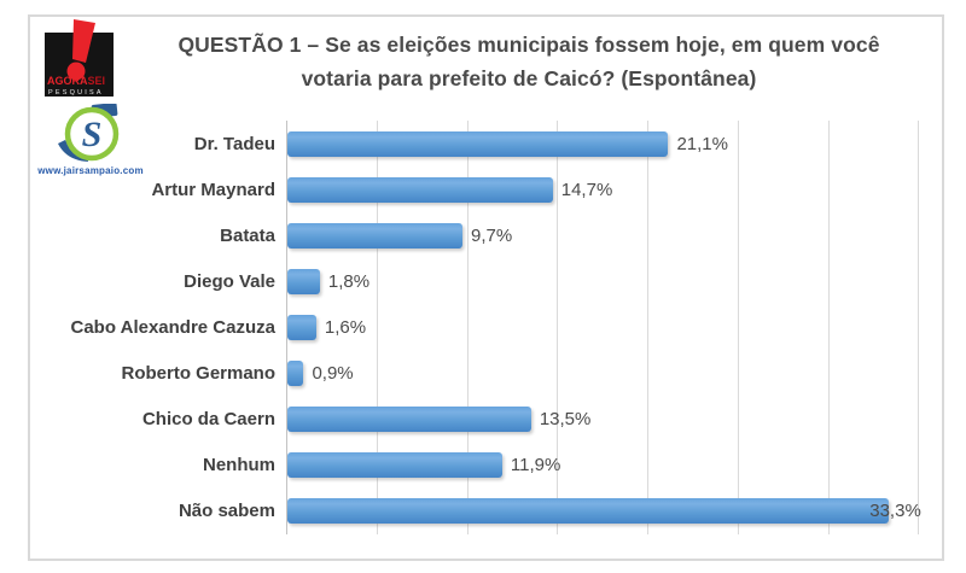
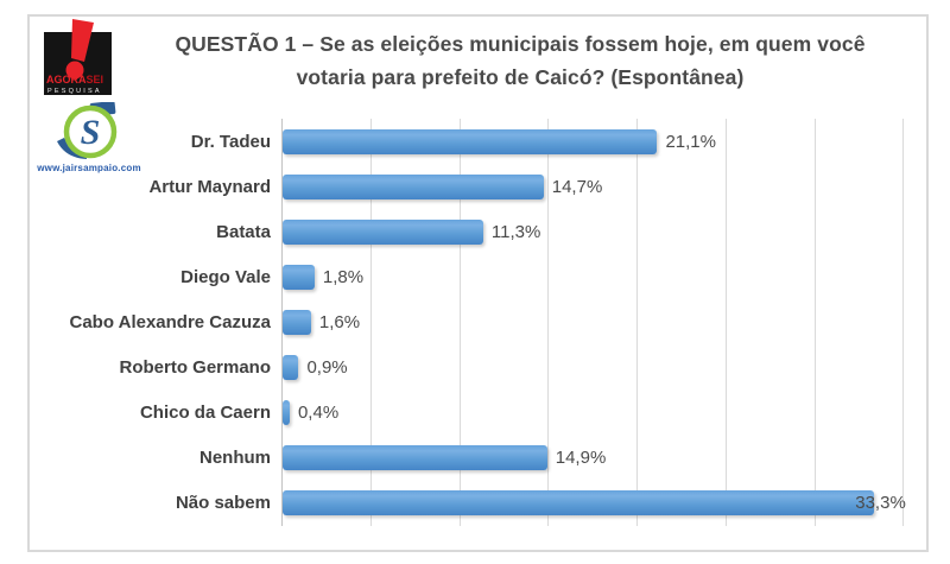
Batata: 9,7% -> 11,3%
Chico da Caern: 13,5% -> 0,4%
Nenhum: 11,9% -> 14,9%
